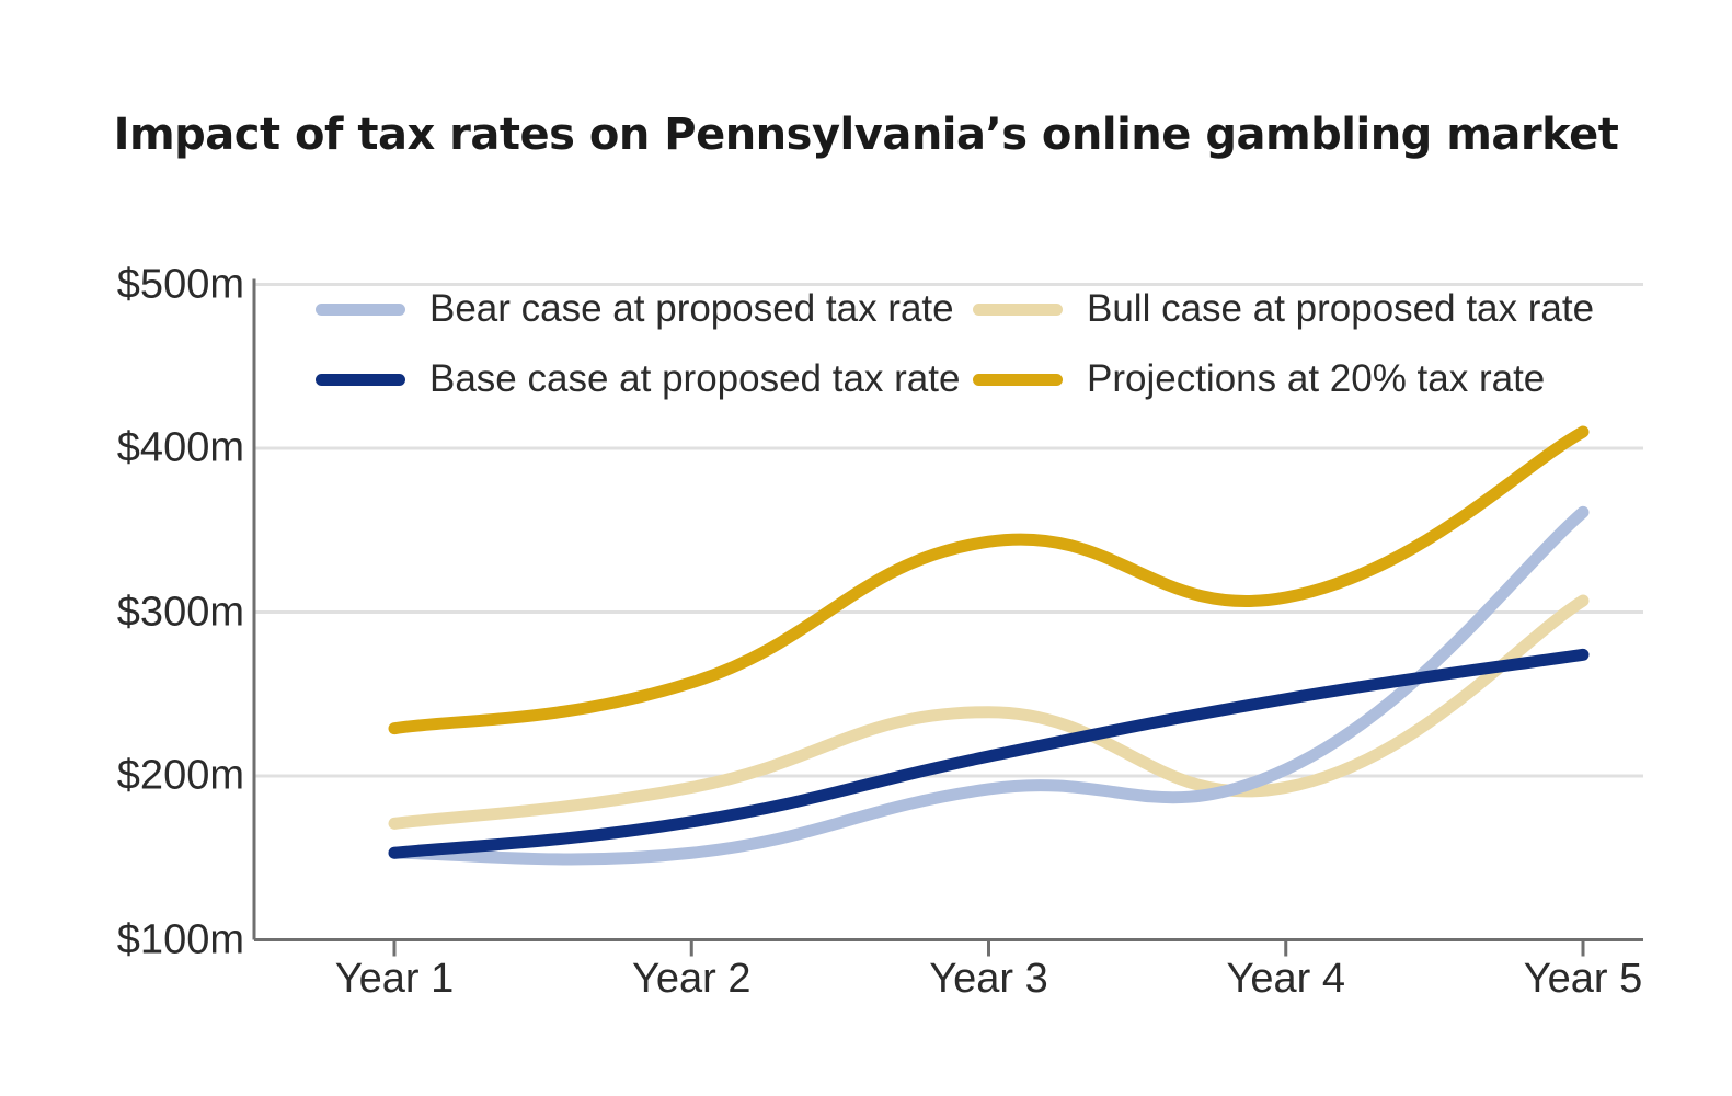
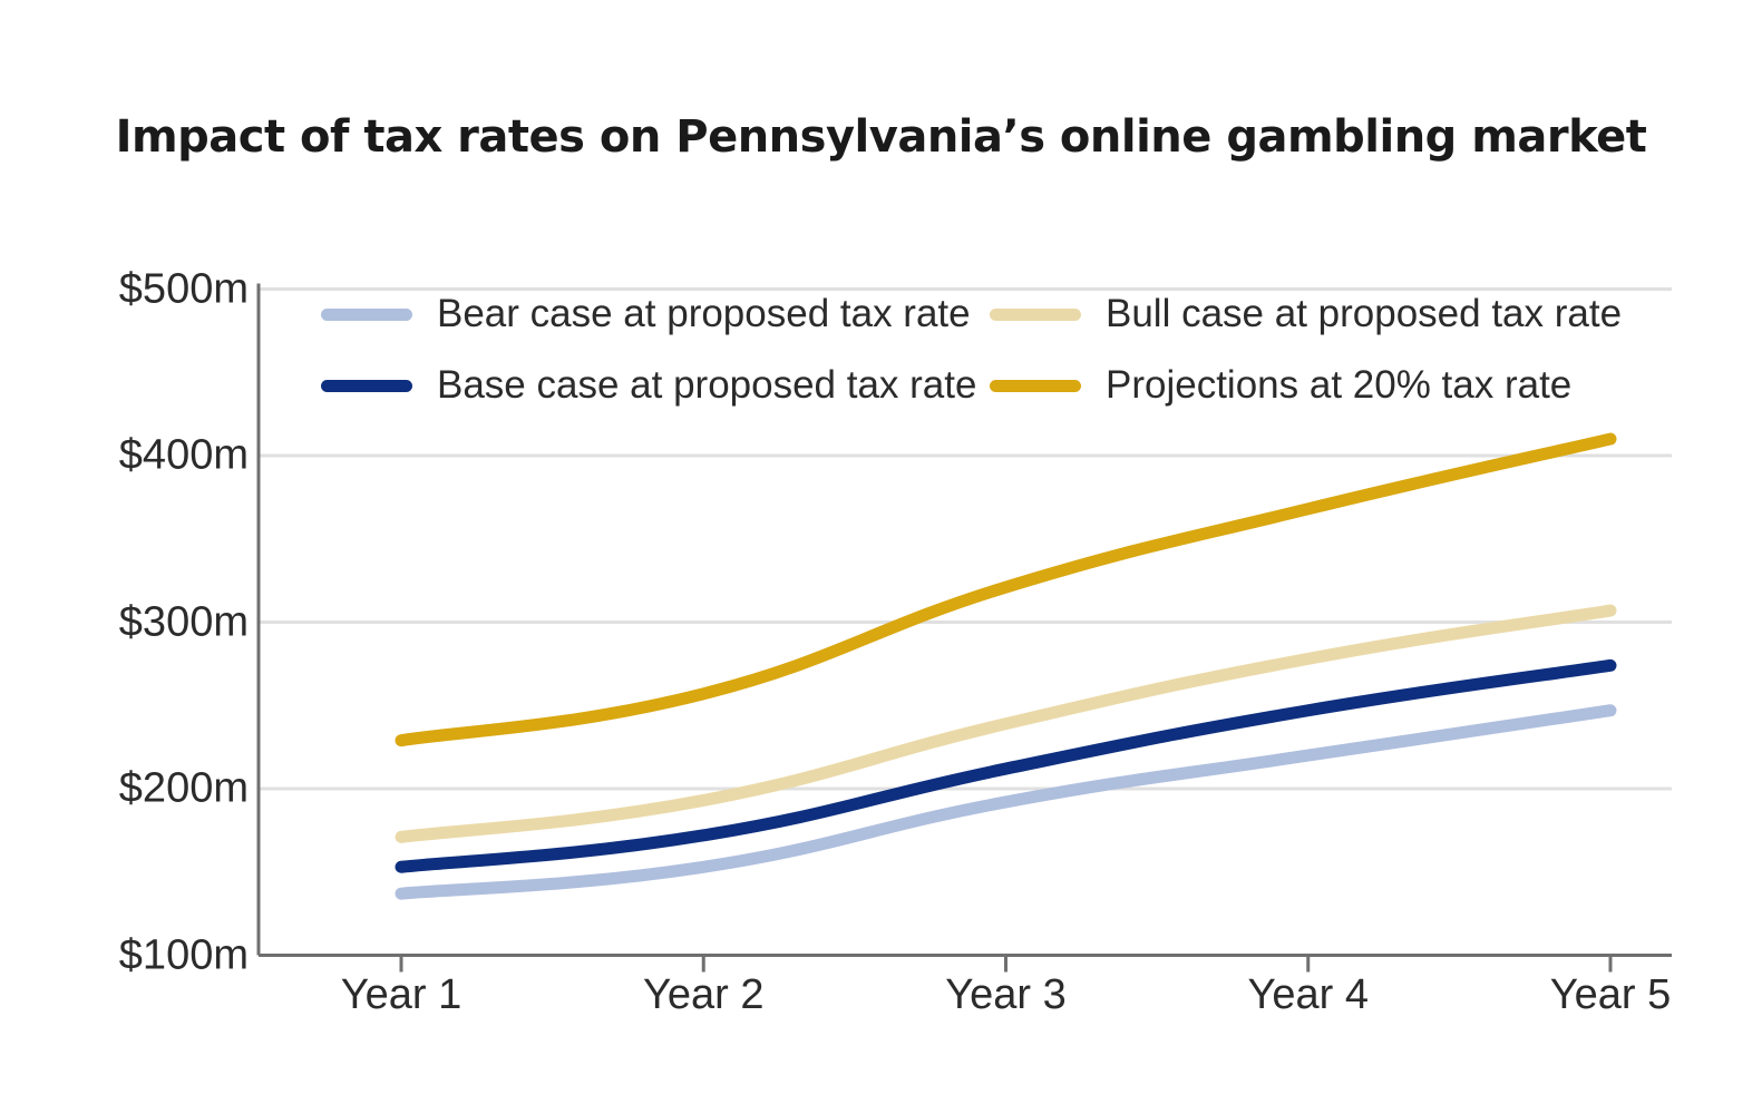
Bear case at proposed tax rate/Year 1: $153m -> $137m
Projections at 20% tax rate/Year 3: $343m -> $321m
Bear case at proposed tax rate/Year 4: $204m -> $220m
Bull case at proposed tax rate/Year 4: $193m -> $278m
Projections at 20% tax rate/Year 4: $309m -> $368m
Bear case at proposed tax rate/Year 5: $361m -> $247m
